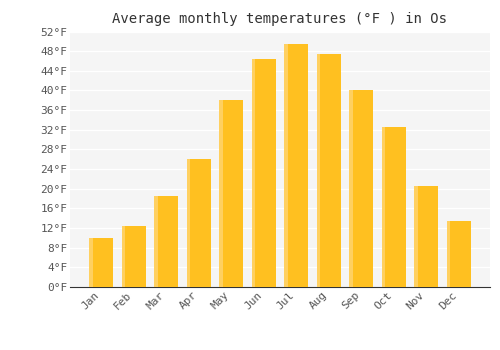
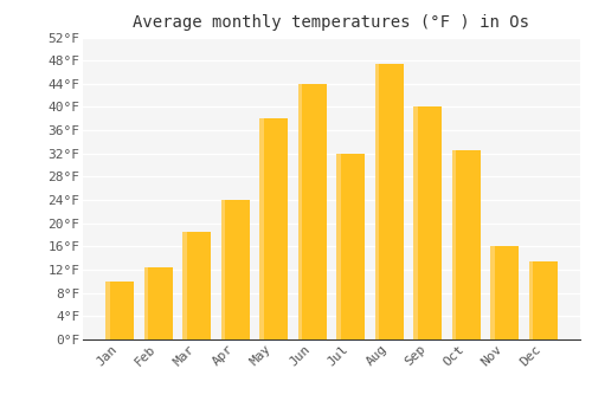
Apr: 26.0°F -> 24.0°F
Jun: 46.5°F -> 44.0°F
Jul: 49.5°F -> 32.0°F
Nov: 20.5°F -> 16.0°F
